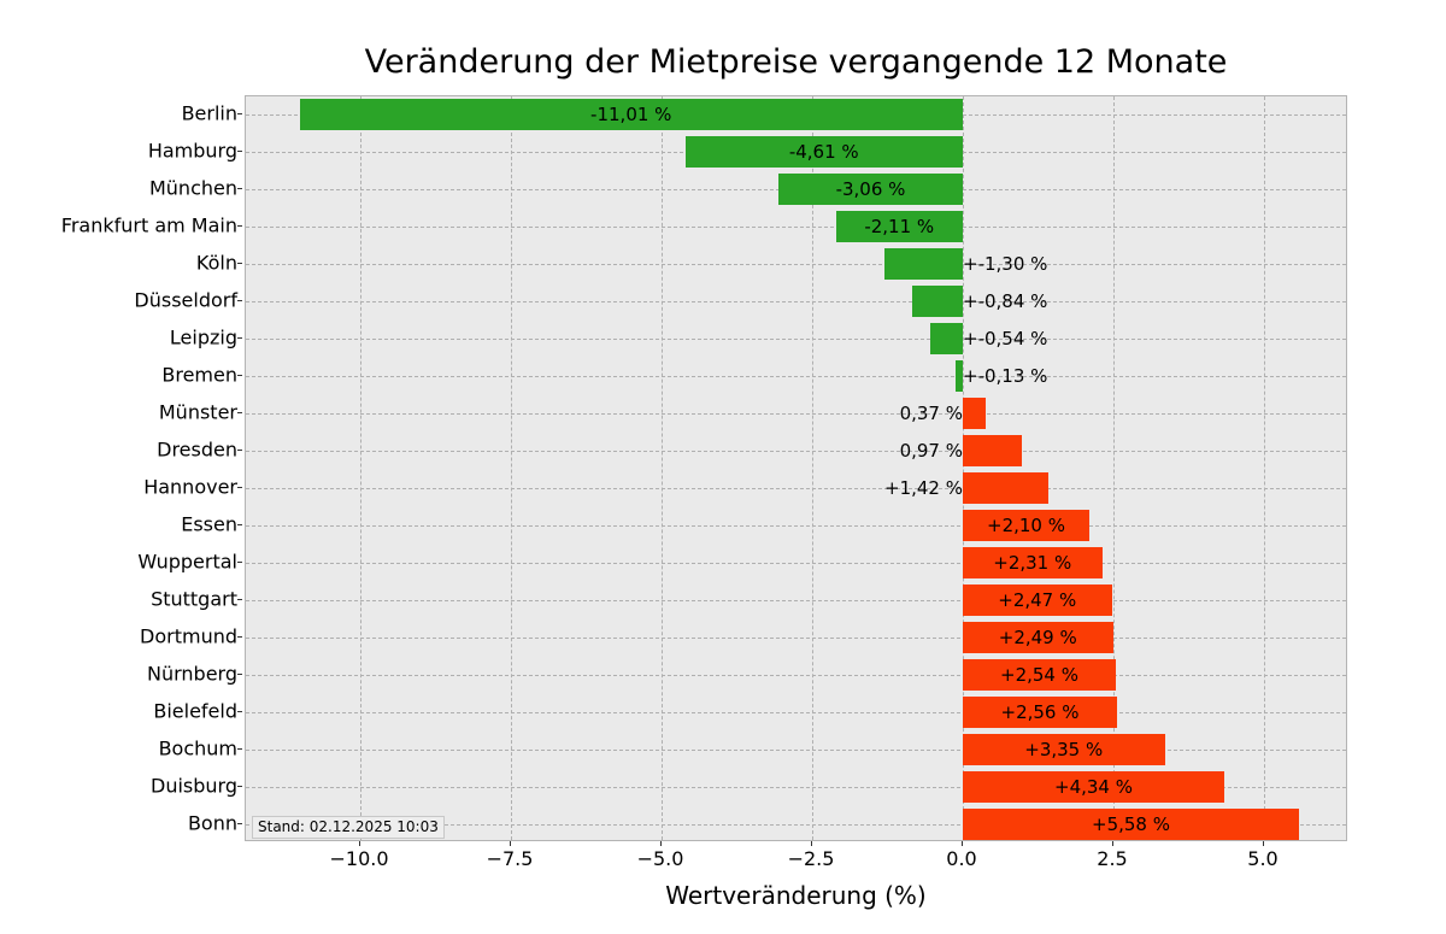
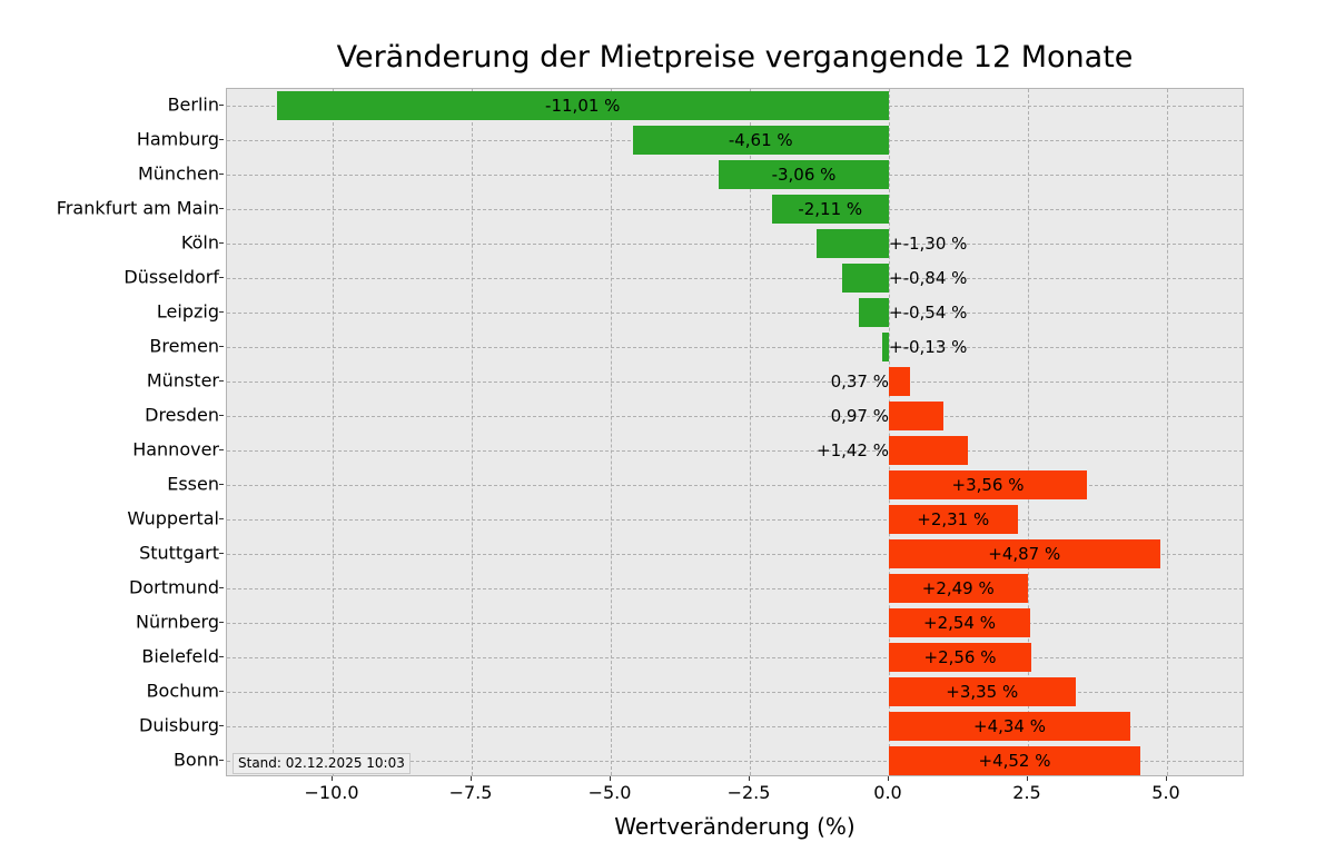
Essen: +2,10 -> +3,56
Stuttgart: +2,47 -> +4,87
Bonn: +5,58 -> +4,52
